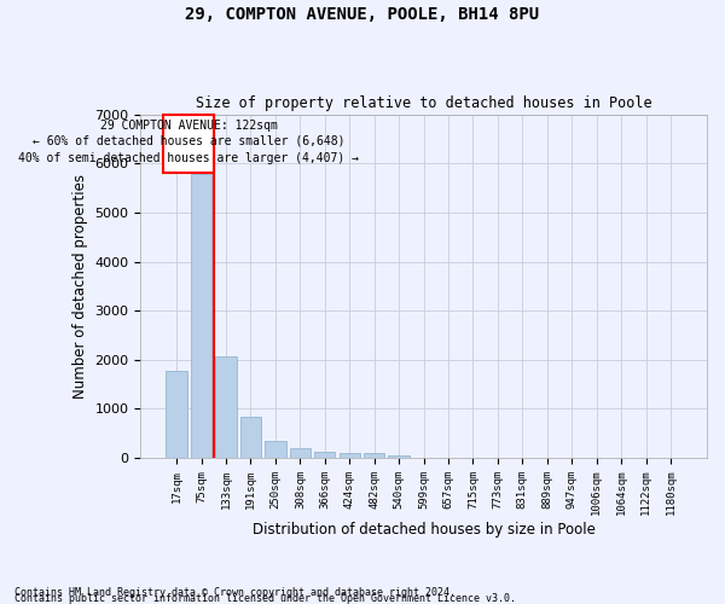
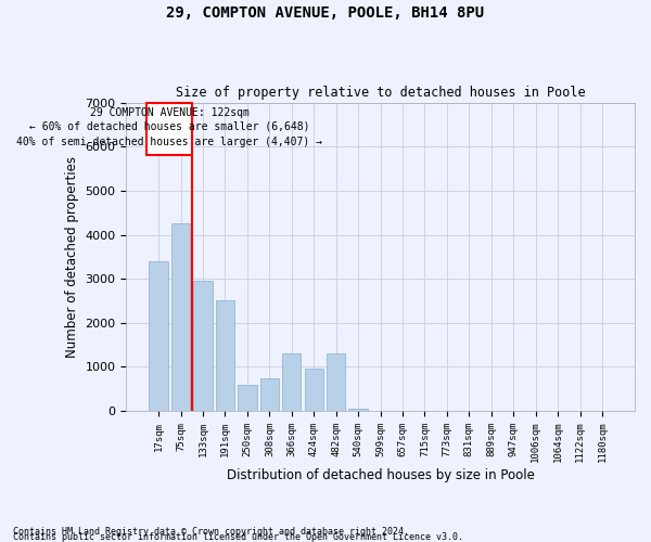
17sqm: 1780 -> 3400
75sqm: 5780 -> 4250
133sqm: 2060 -> 2950
191sqm: 830 -> 2500
250sqm: 340 -> 600
308sqm: 200 -> 750
366sqm: 120 -> 1300
424sqm: 100 -> 950
482sqm: 100 -> 1300
